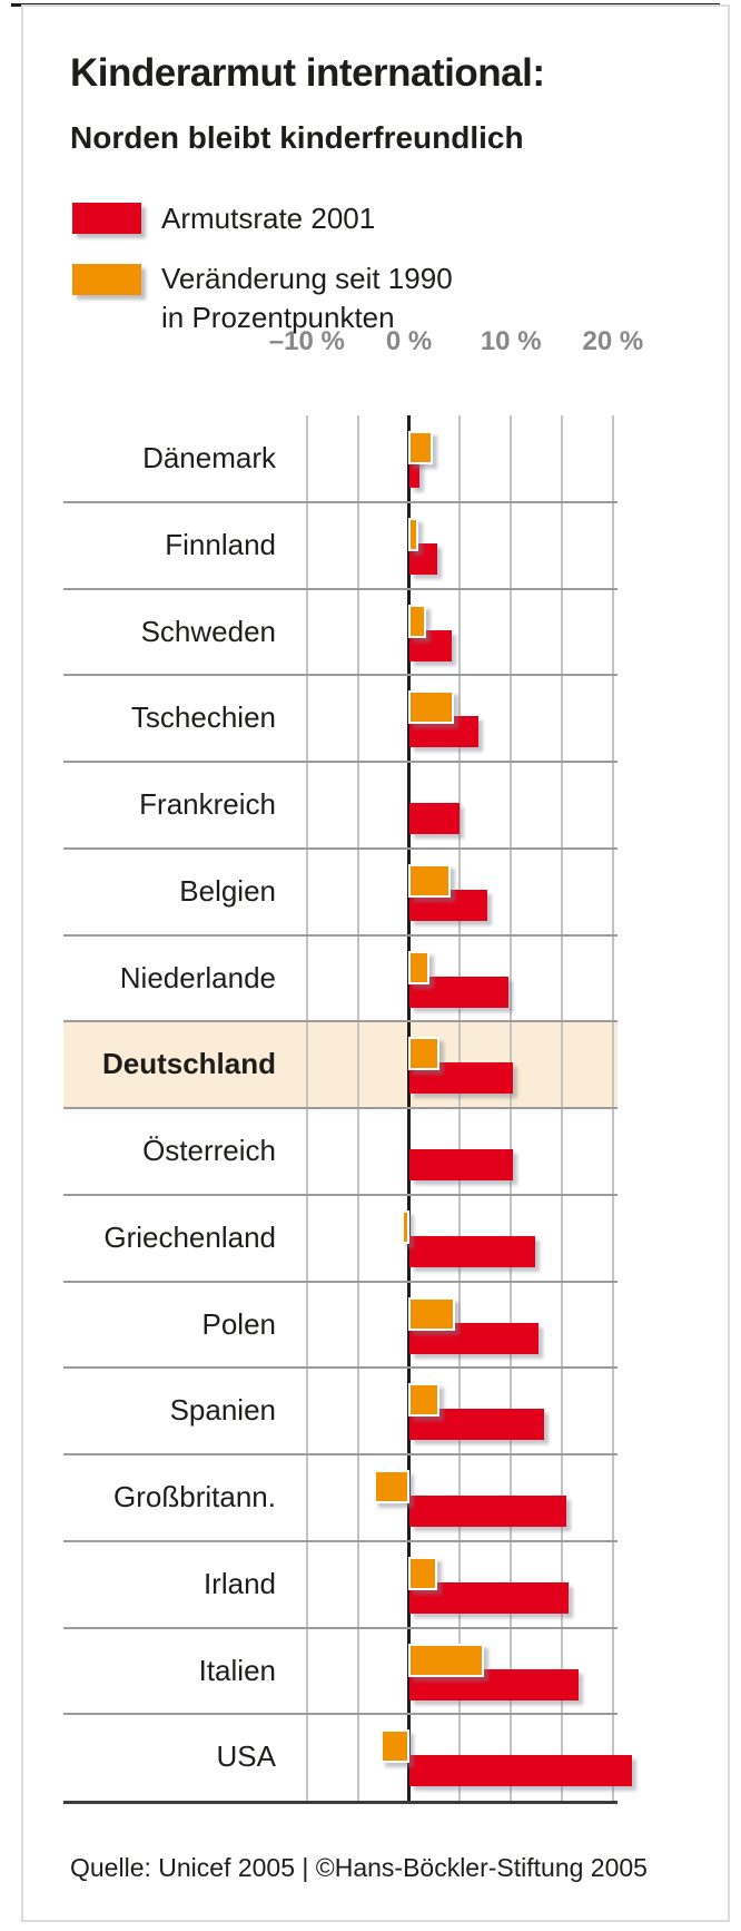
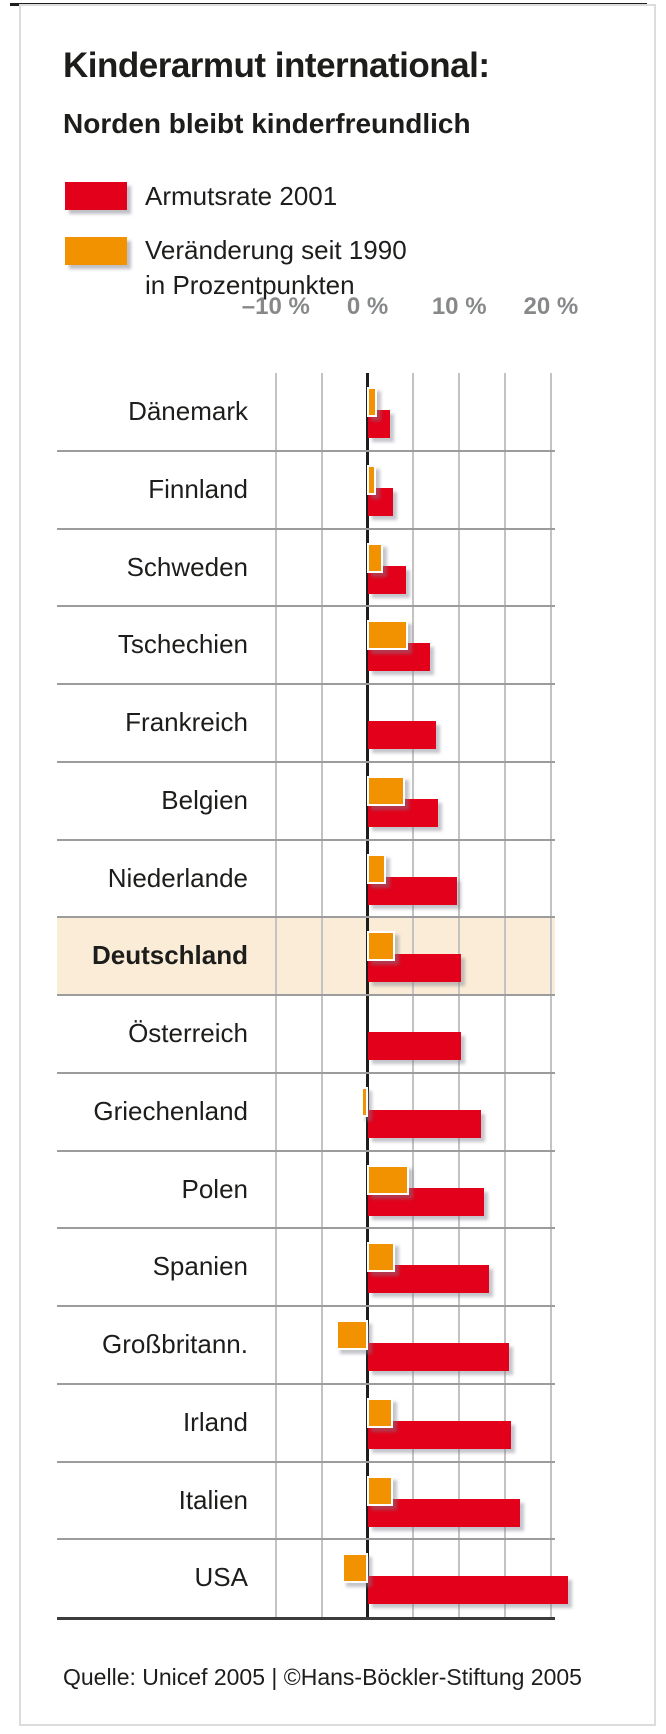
Armutsrate 2001/Dänemark: 1% -> 2%
Veränderung seit 1990 in Prozentpunkten/Dänemark: 2% -> 1%
Armutsrate 2001/Frankreich: 5% -> 8%
Veränderung seit 1990 in Prozentpunkten/Italien: 7% -> 2%
